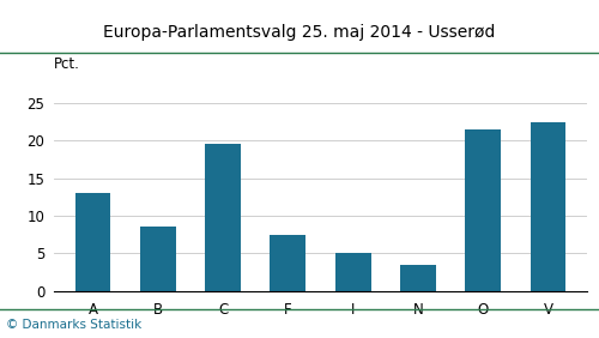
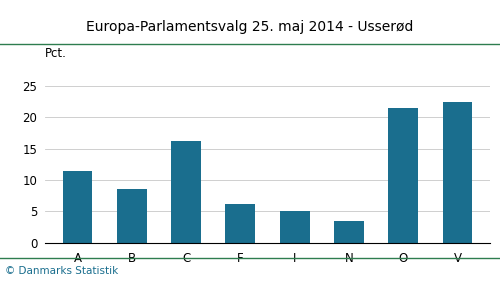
A: 13.0 -> 11.4
C: 19.5 -> 16.2
F: 7.5 -> 6.2
